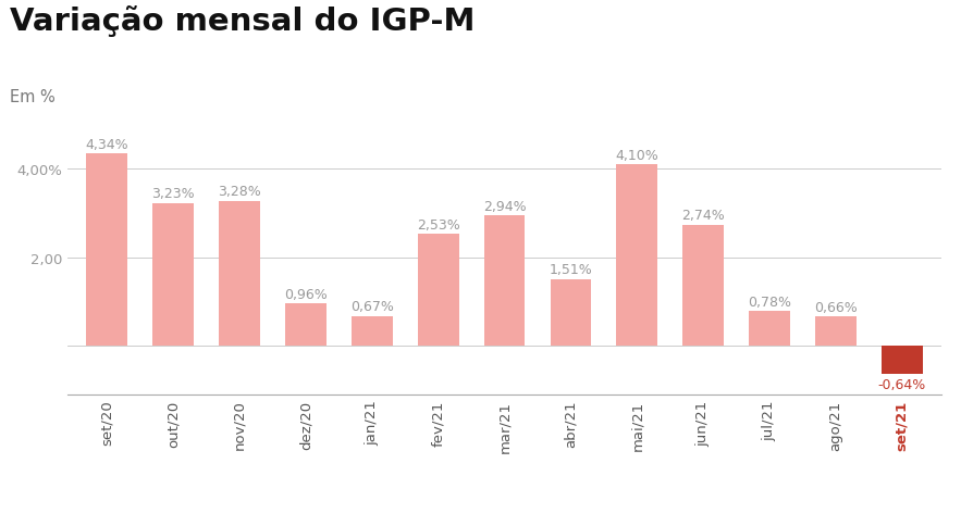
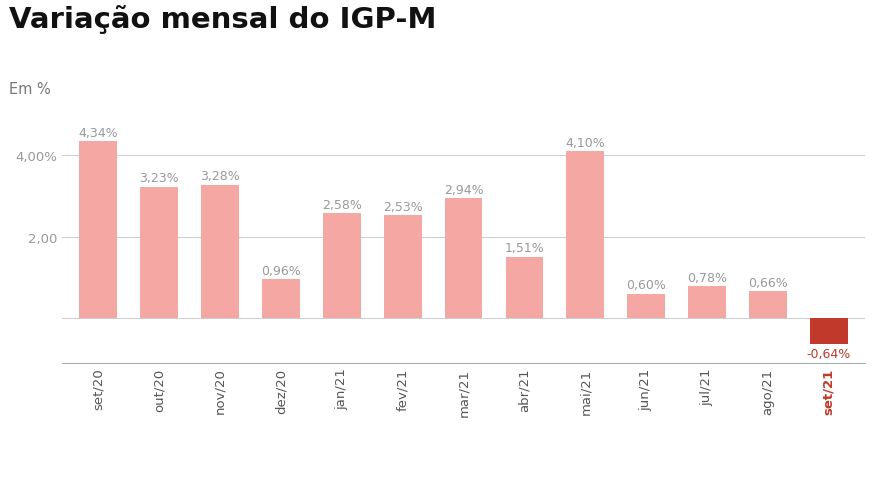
jan/21: 0,67% -> 2,58%
jun/21: 2,74% -> 0,60%
